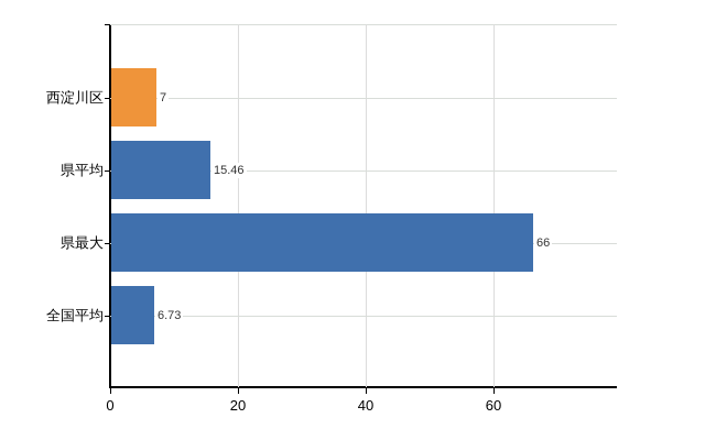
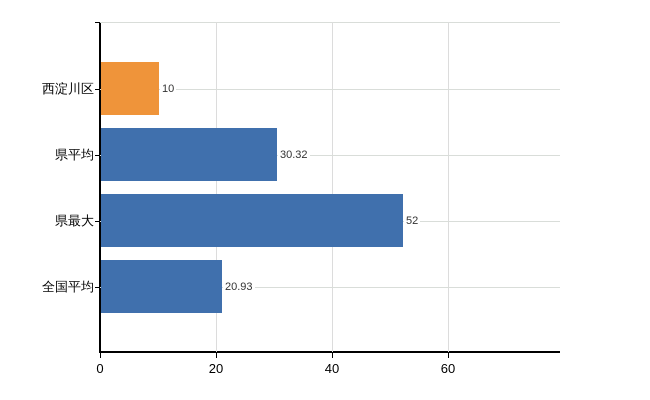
西淀川区: 7 -> 10
県平均: 15.46 -> 30.32
県最大: 66 -> 52
全国平均: 6.73 -> 20.93
